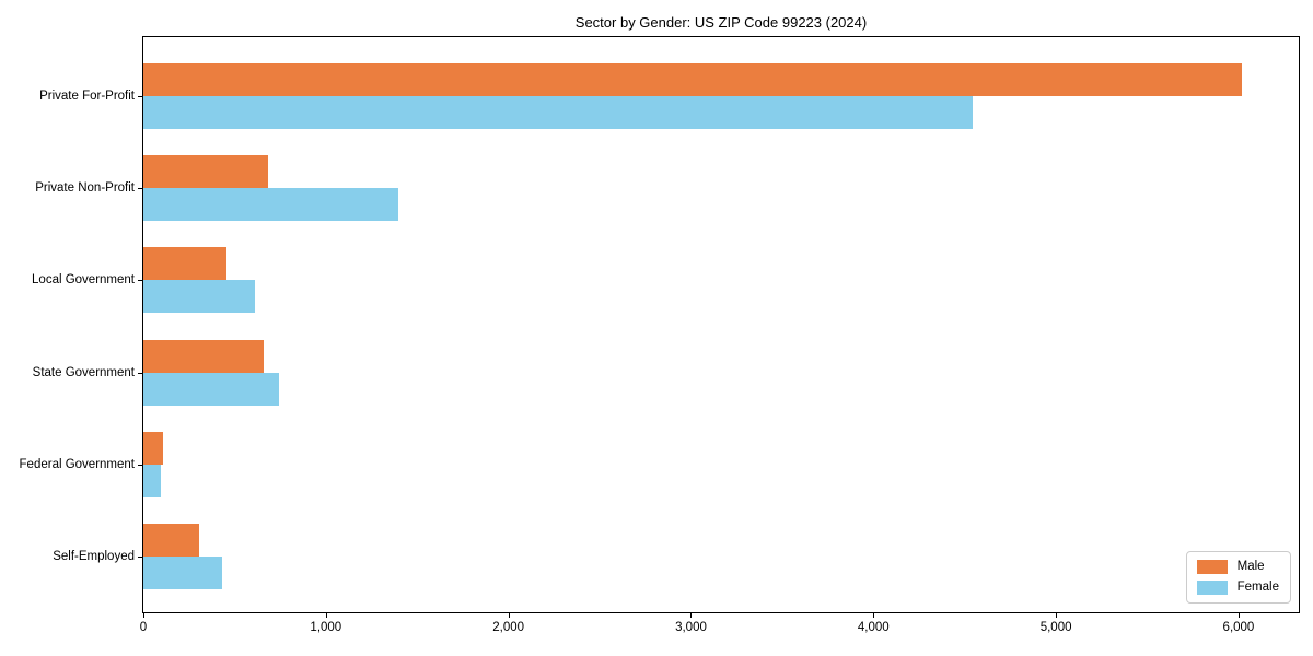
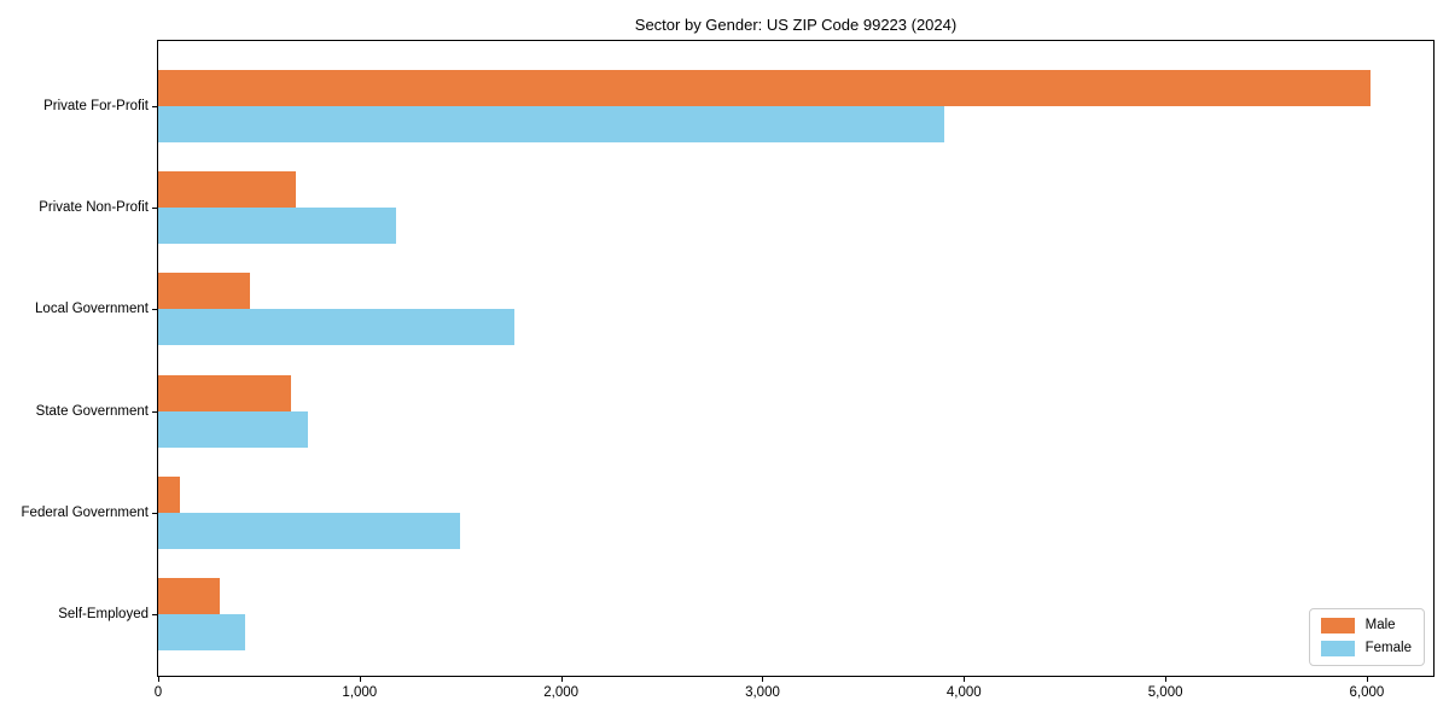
Female/Private For-Profit: 4540 -> 3900
Female/Private Non-Profit: 1400 -> 1180
Female/Local Government: 610 -> 1770
Female/Federal Government: 100 -> 1500
